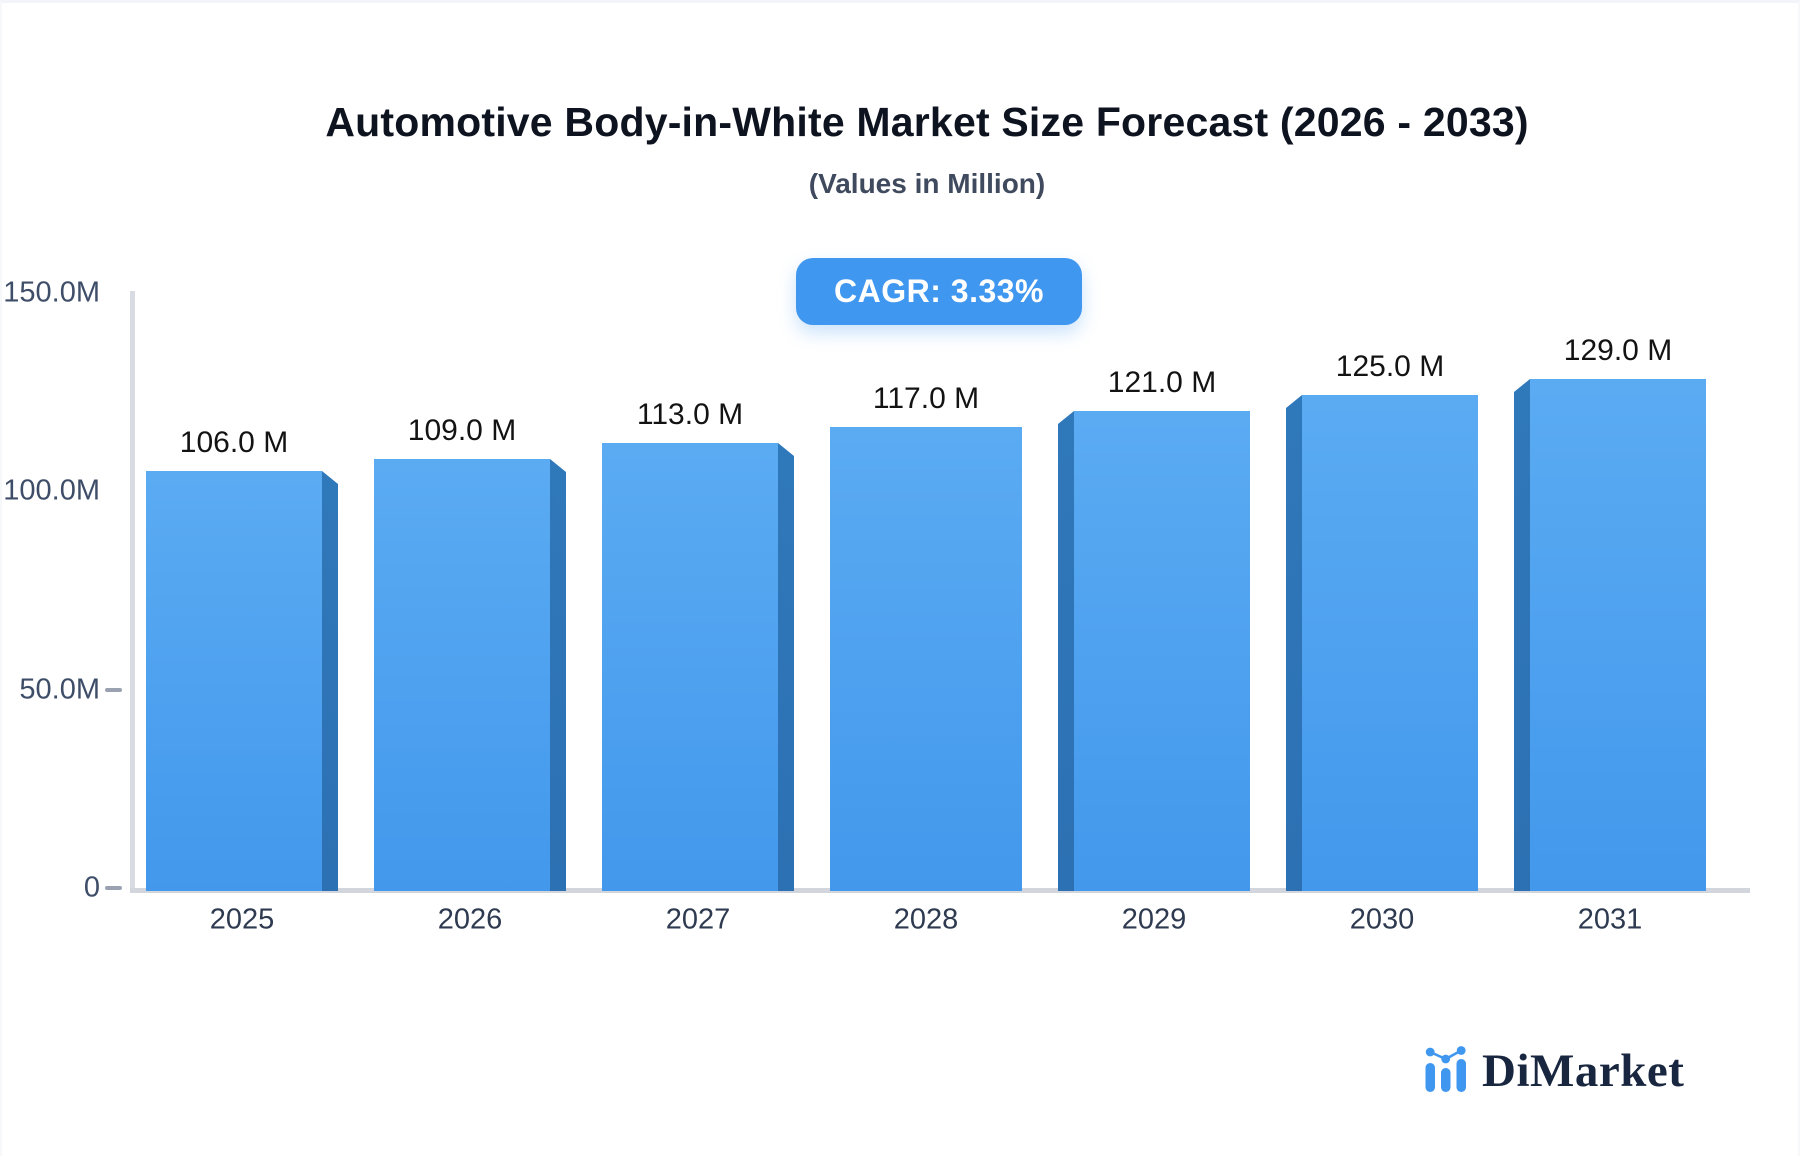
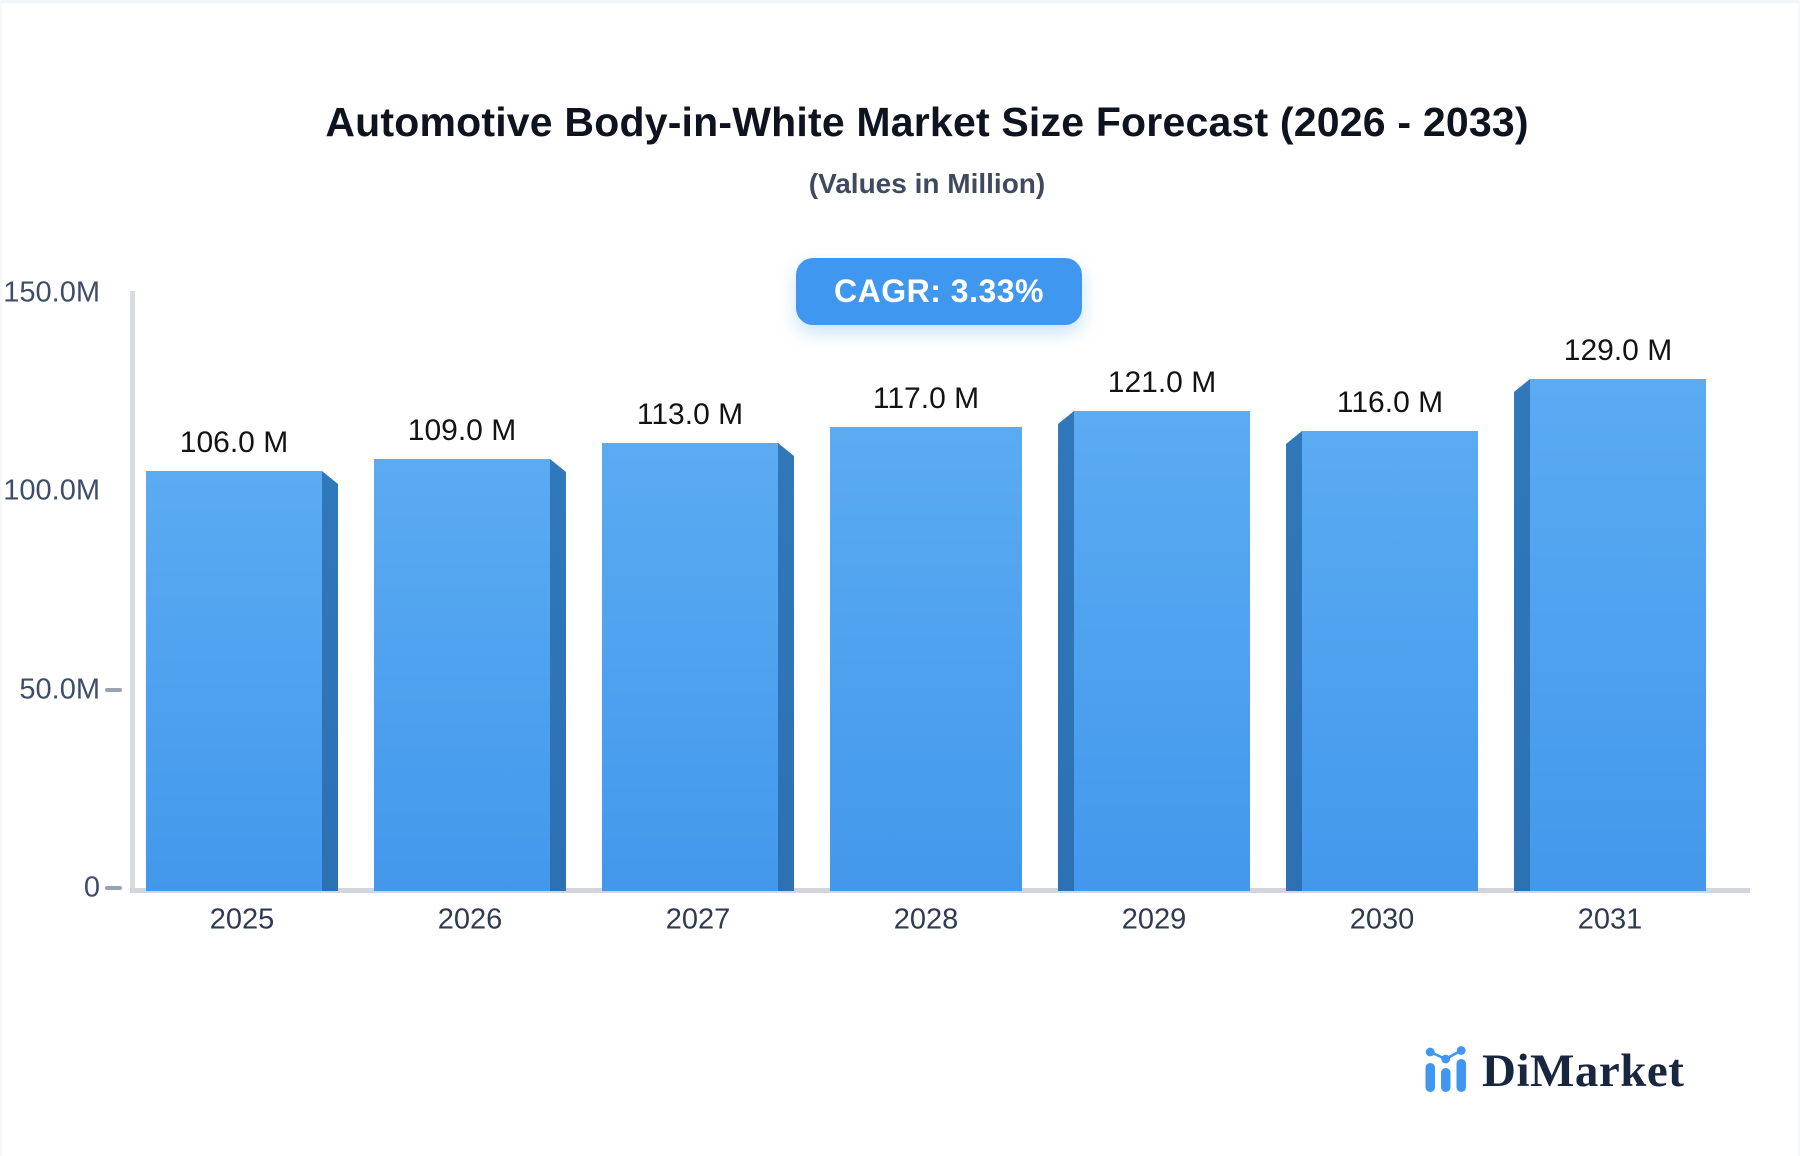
2030: 125.0 -> 116.0
